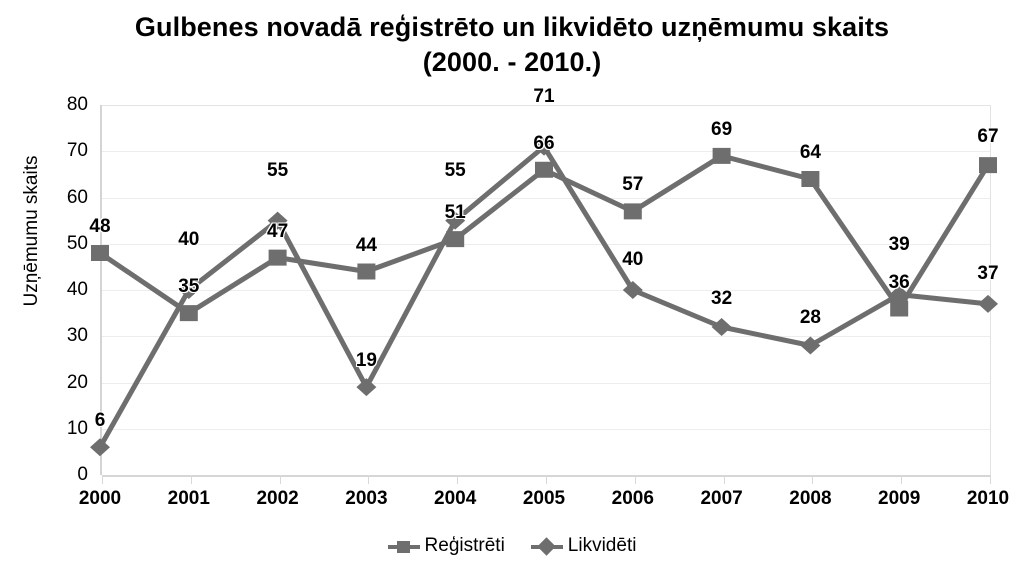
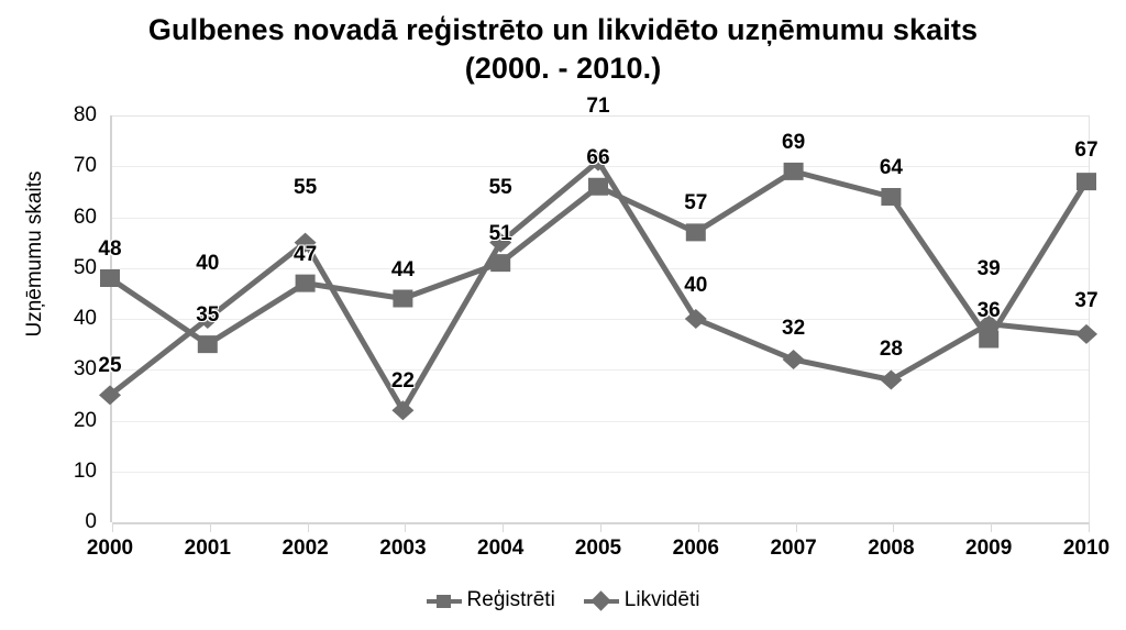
Likvidēti/2000: 6 -> 25
Likvidēti/2003: 19 -> 22
